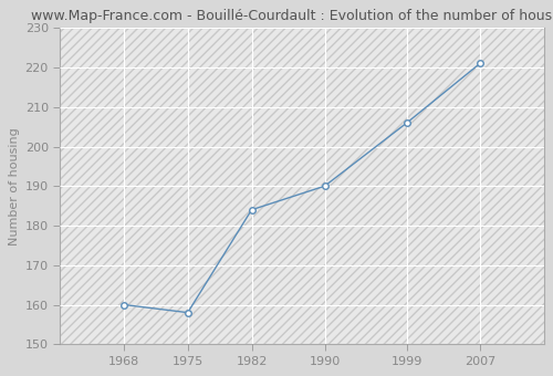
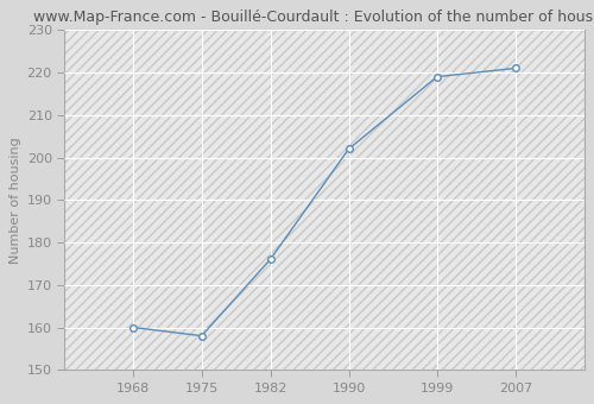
1982: 184 -> 176
1990: 190 -> 202
1999: 206 -> 219
